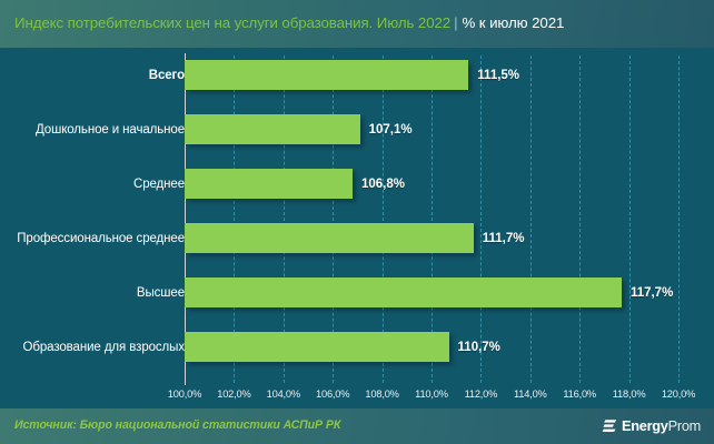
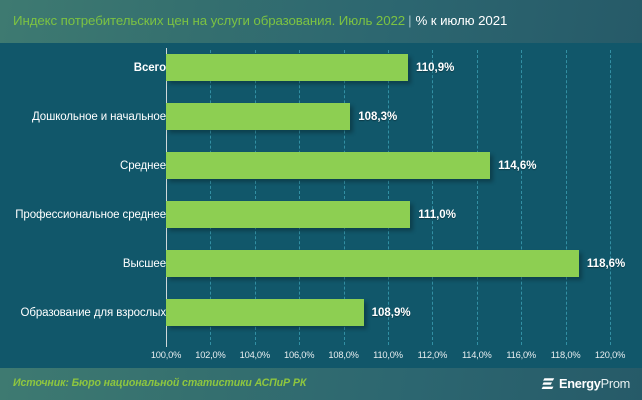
Всего: 111,5% -> 110,9%
Дошкольное и начальное: 107,1% -> 108,3%
Среднее: 106,8% -> 114,6%
Профессиональное среднее: 111,7% -> 111,0%
Высшее: 117,7% -> 118,6%
Образование для взрослых: 110,7% -> 108,9%
